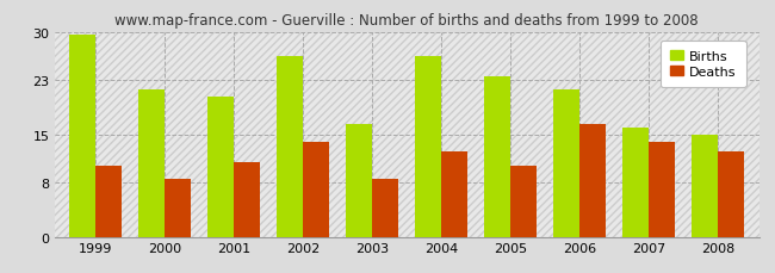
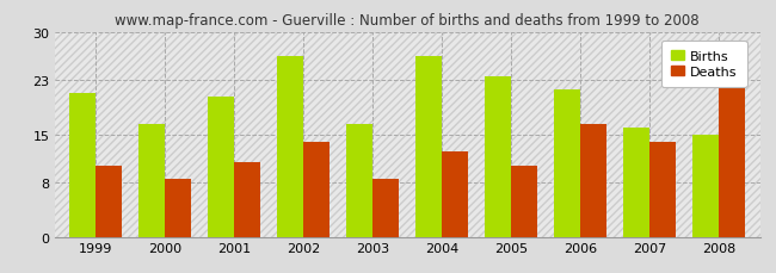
Births/1999: 29.5 -> 21.0
Births/2000: 21.5 -> 16.6
Deaths/2008: 12.5 -> 21.8
